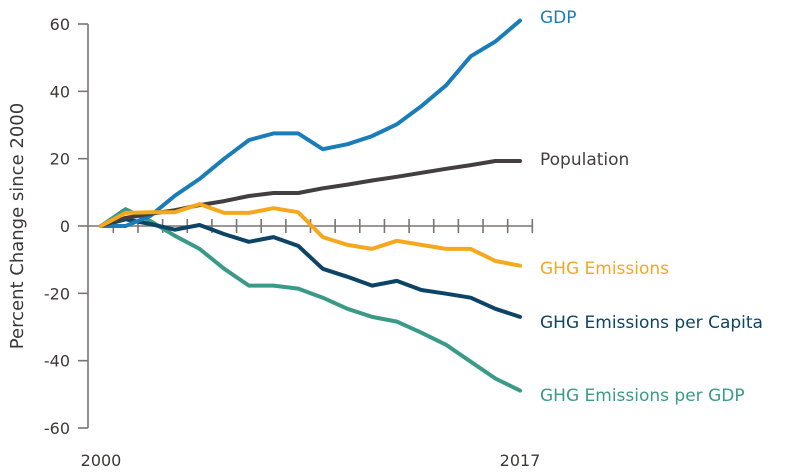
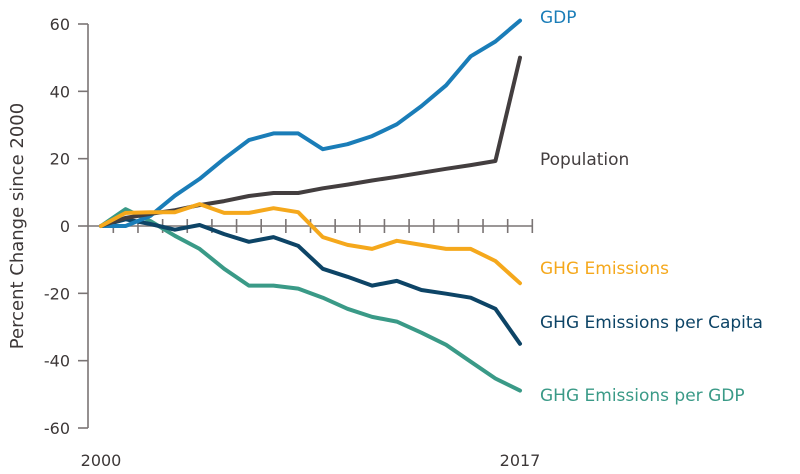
Population/2017: 19 -> 50
GHG Emissions/2017: -12 -> -17
GHG Emissions per Capita/2017: -27 -> -35
